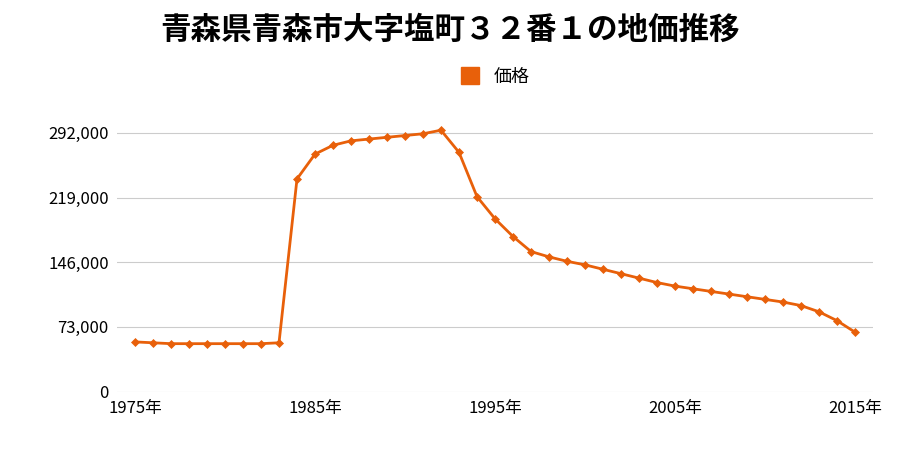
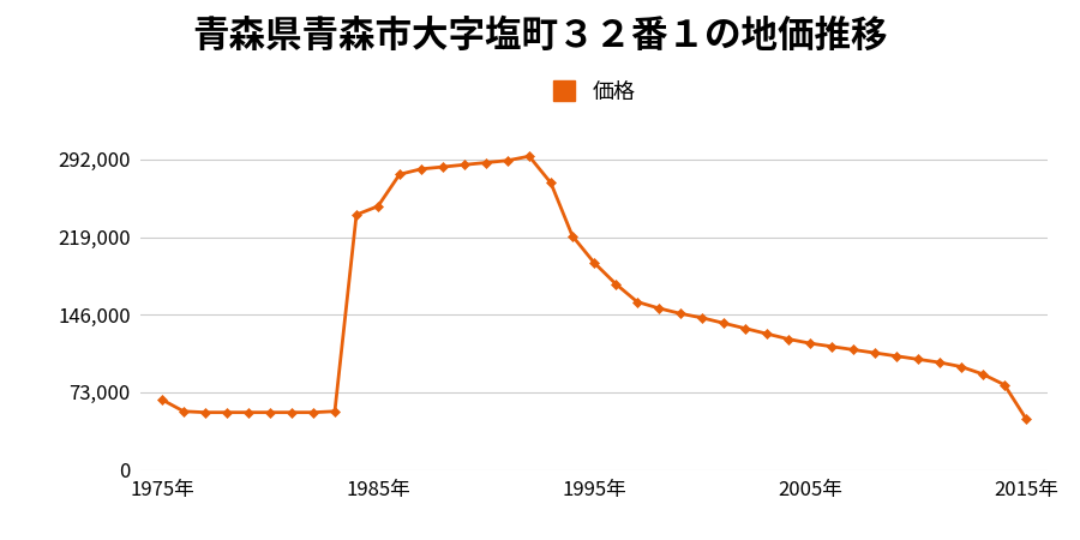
1975年: 56,000 -> 66,000
1985年: 268,000 -> 248,000
2015年: 67,000 -> 48,000
